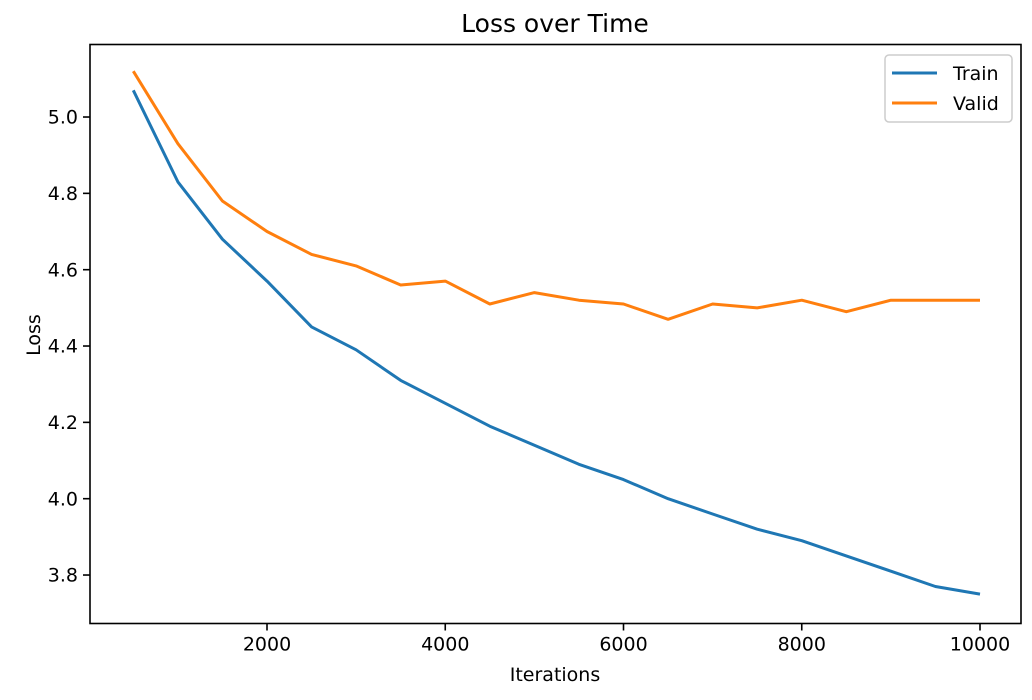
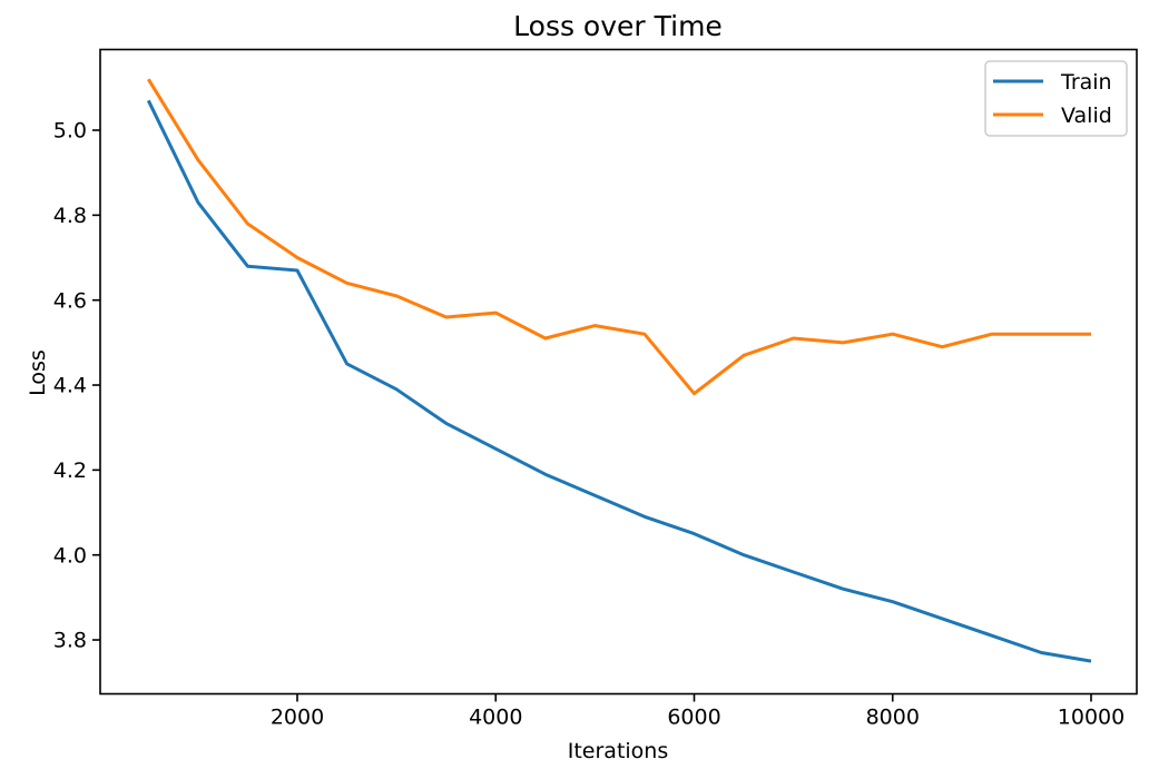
Train/2000: 4.57 -> 4.67
Valid/6000: 4.51 -> 4.38
